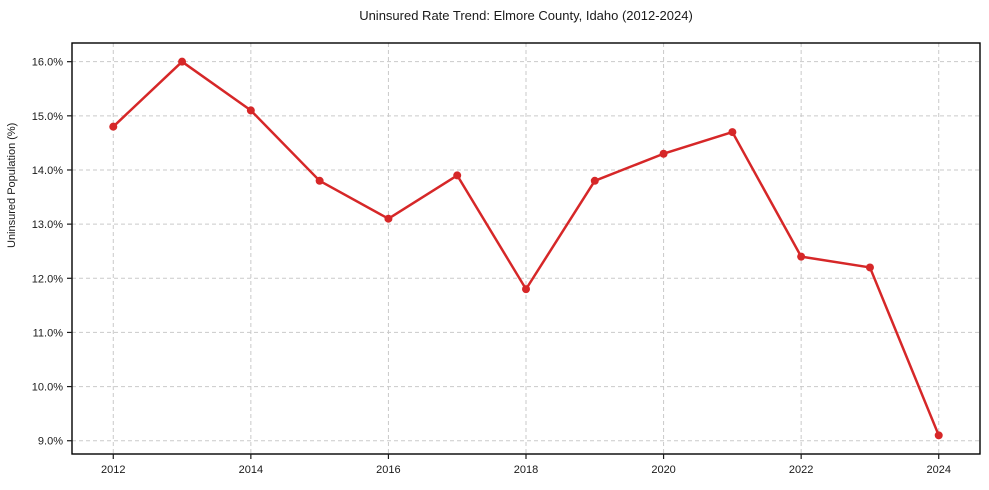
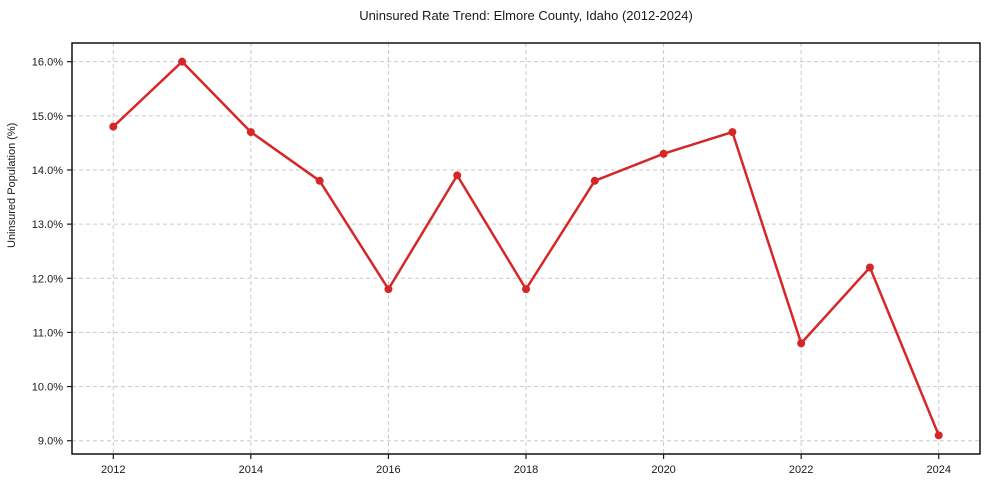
2014: 15.1% -> 14.7%
2016: 13.1% -> 11.8%
2022: 12.4% -> 10.8%
